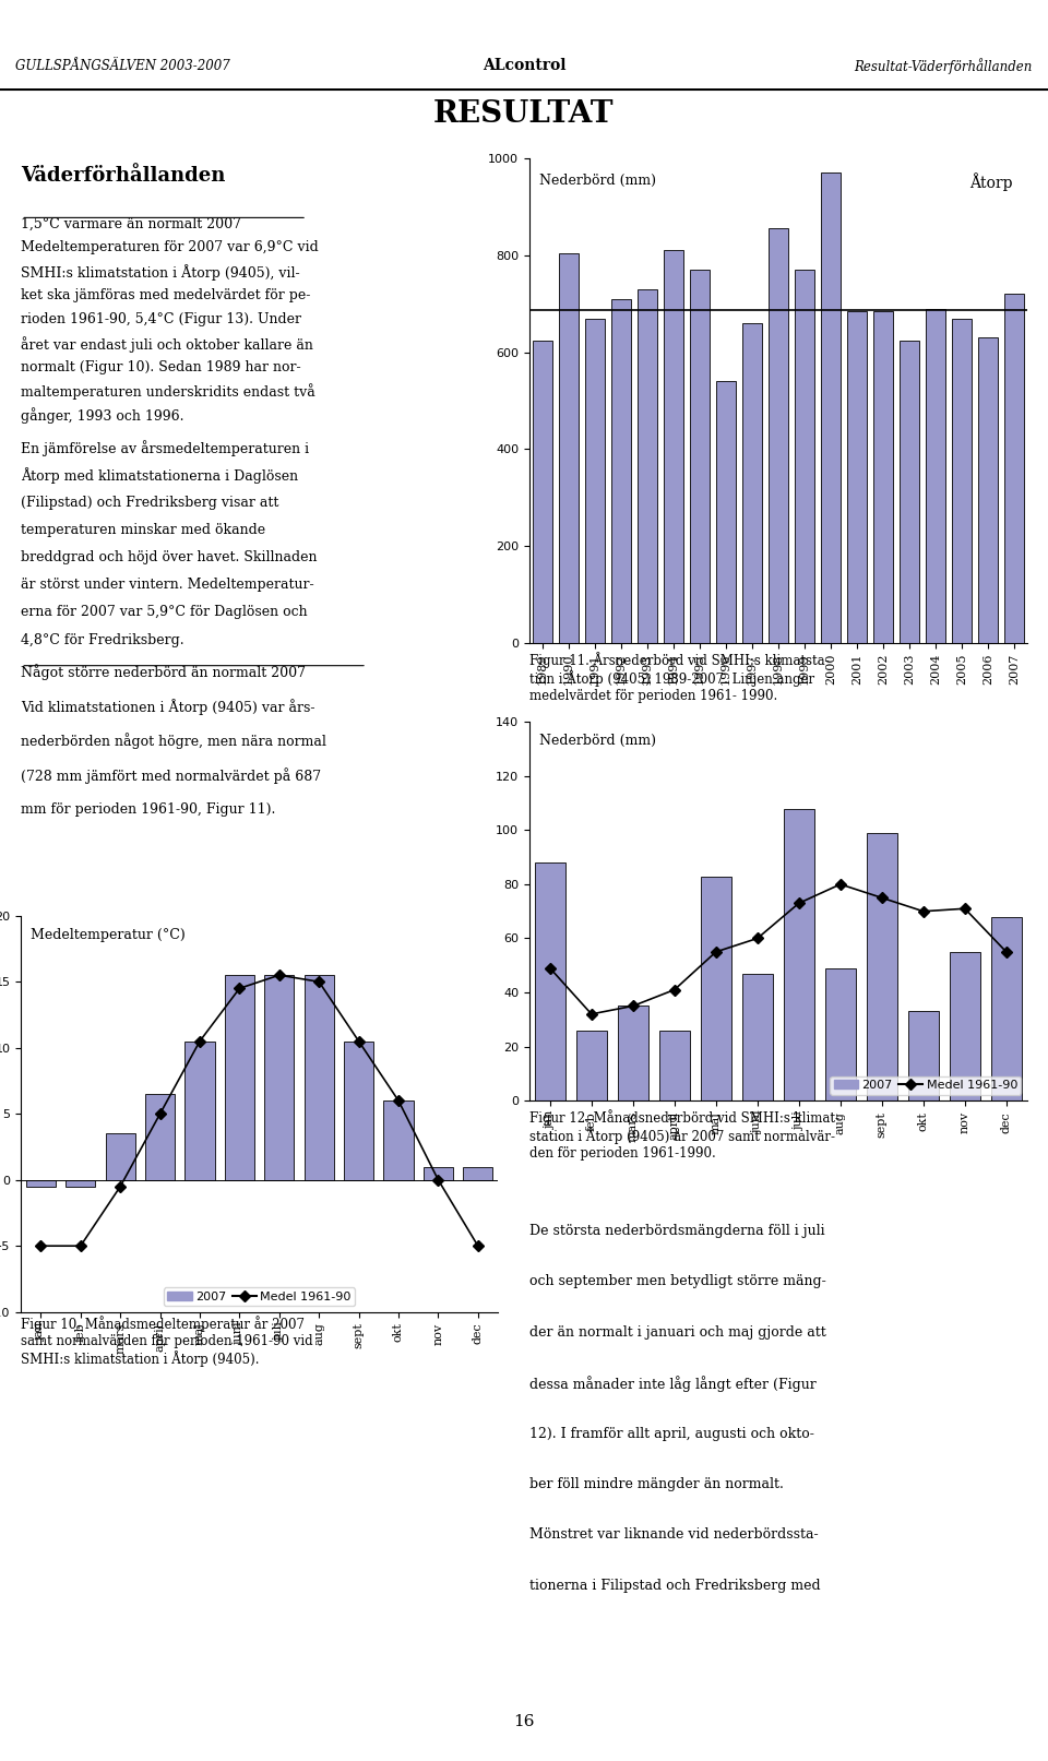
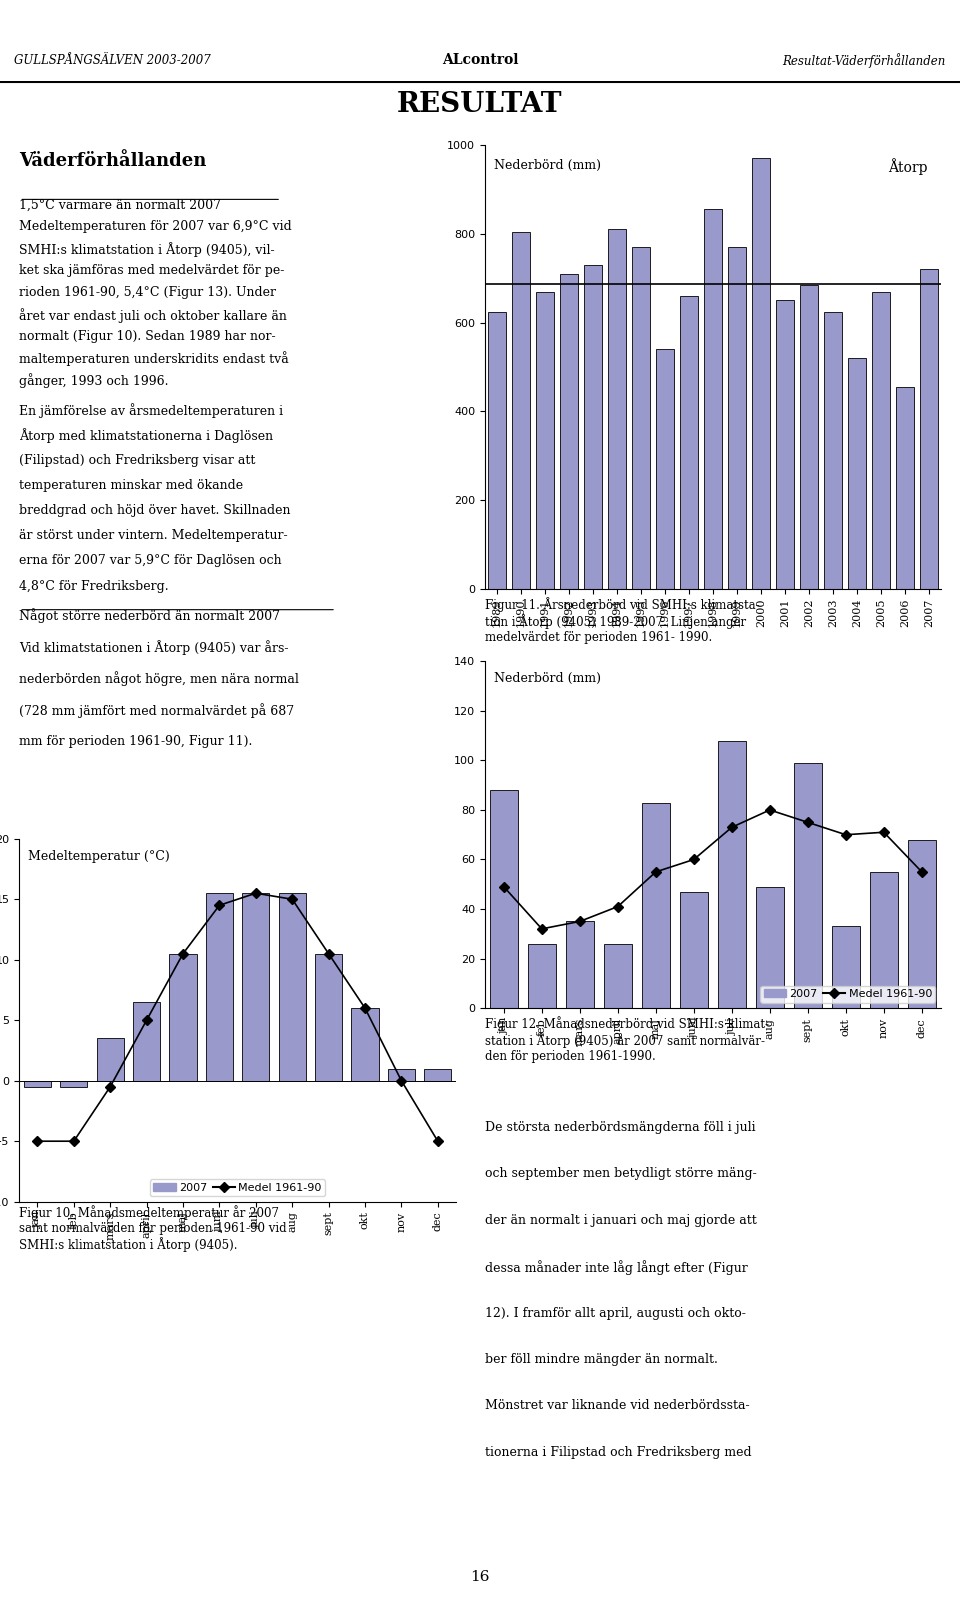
2001: 685 -> 650
2004: 690 -> 520
2006: 630 -> 455
